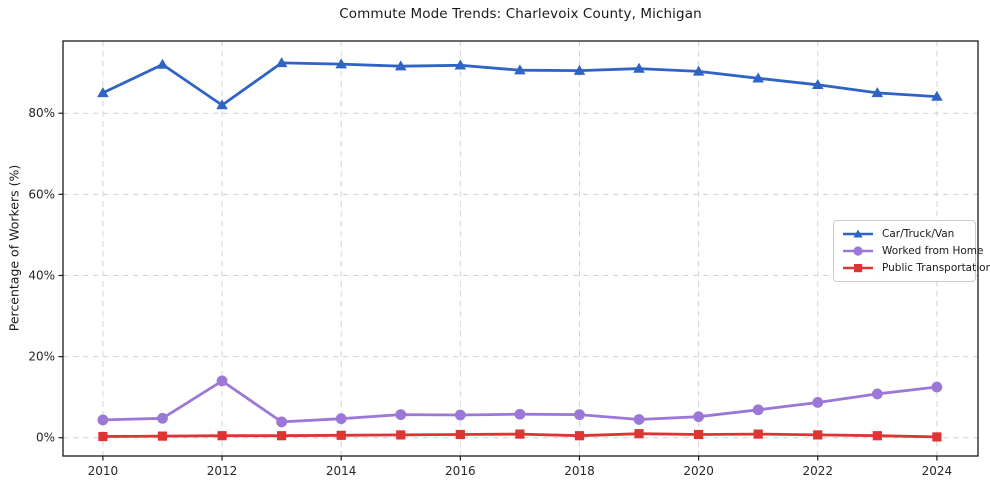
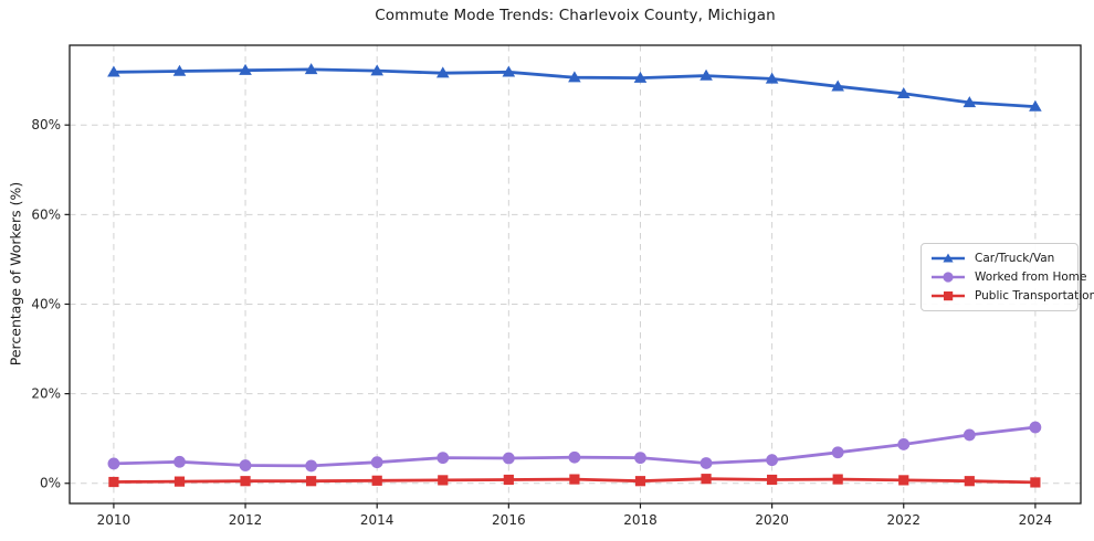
Car/Truck/Van/2010: 85% -> 92%
Car/Truck/Van/2012: 82% -> 92%
Worked from Home/2012: 14% -> 4%
